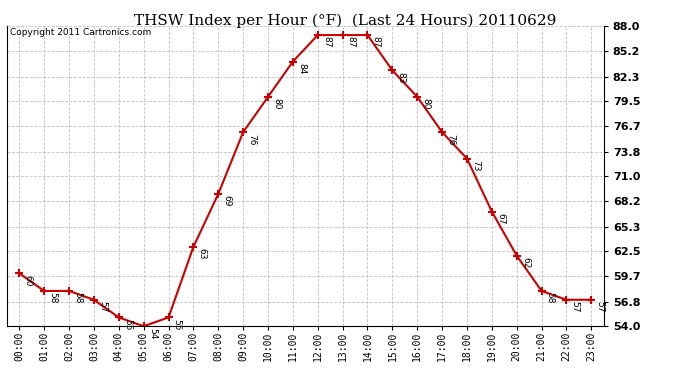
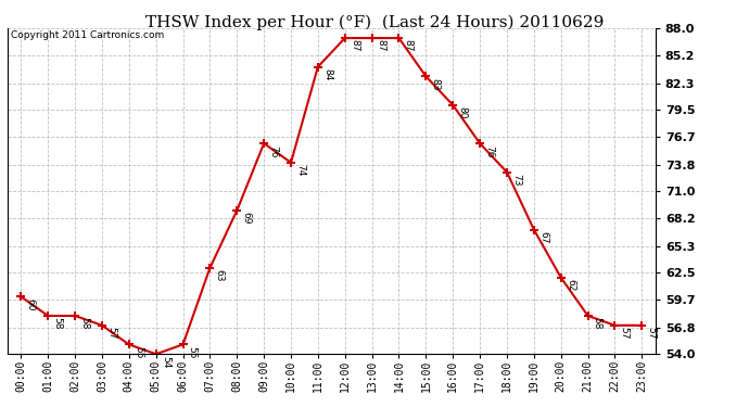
10:00: 80 -> 74
